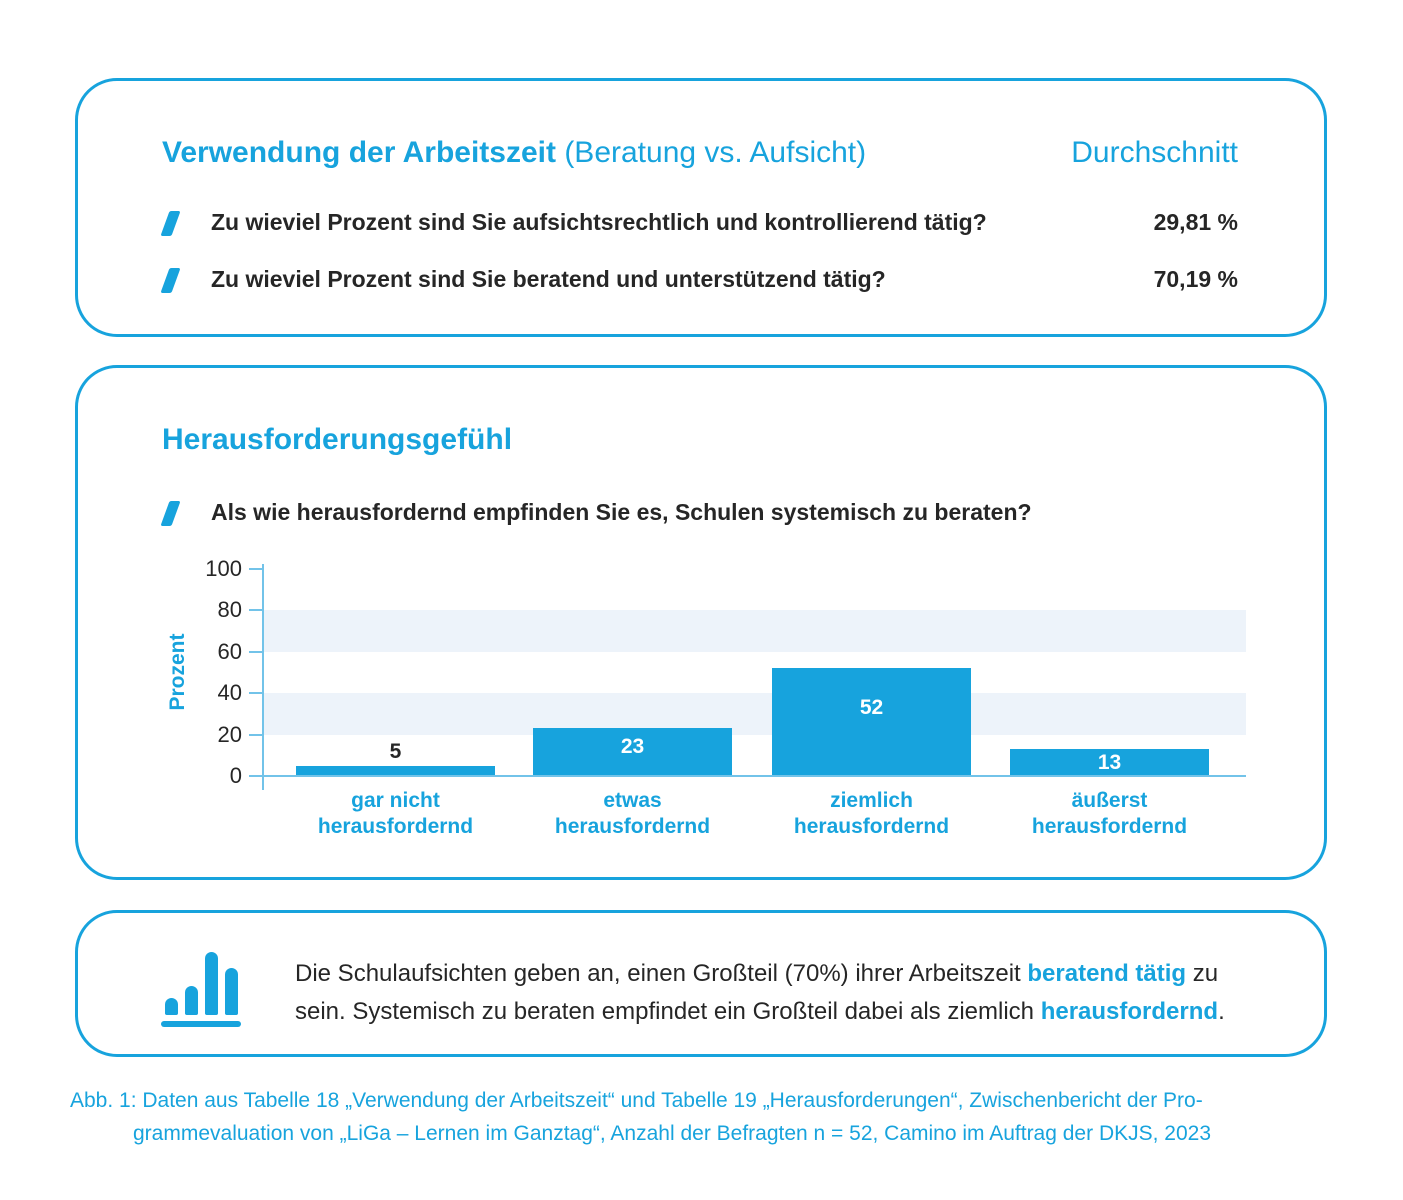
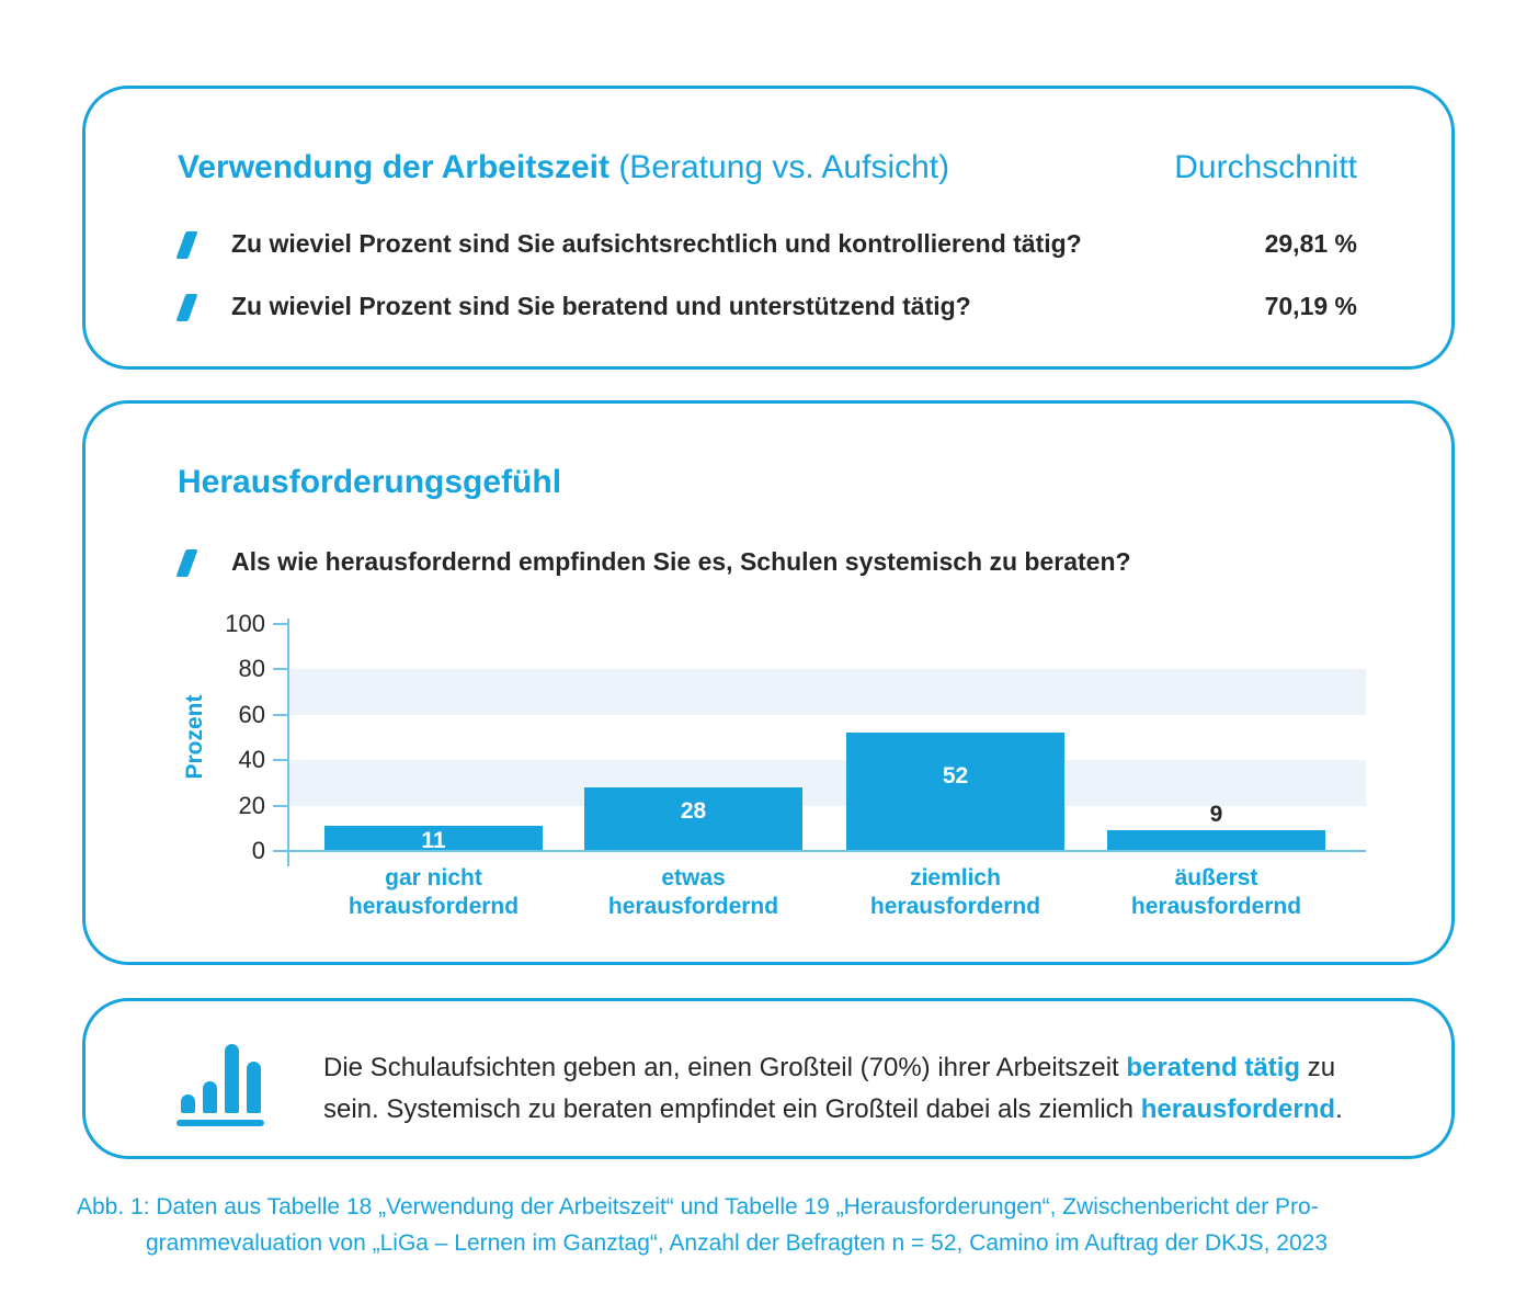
gar nicht herausfordernd: 5 -> 11
etwas herausfordernd: 23 -> 28
äußerst herausfordernd: 13 -> 9
